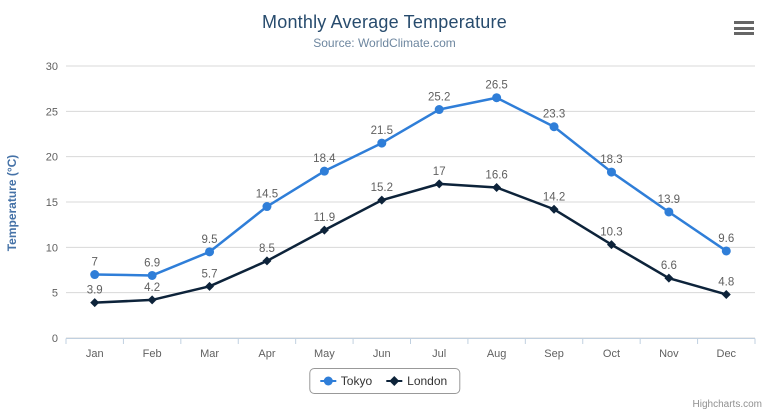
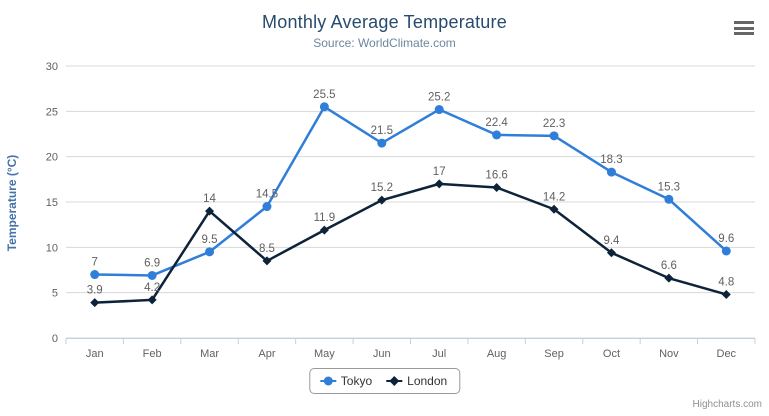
London/Mar: 5.7 -> 14
Tokyo/May: 18.4 -> 25.5
Tokyo/Aug: 26.5 -> 22.4
Tokyo/Sep: 23.3 -> 22.3
London/Oct: 10.3 -> 9.4
Tokyo/Nov: 13.9 -> 15.3
